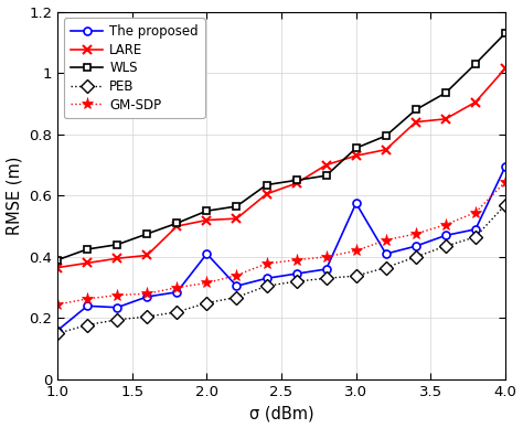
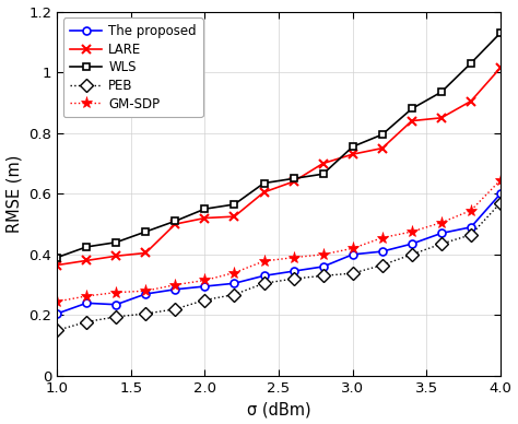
The proposed/1.0: 0.160 -> 0.205
The proposed/2.0: 0.410 -> 0.295
The proposed/3.0: 0.575 -> 0.400
The proposed/4.0: 0.695 -> 0.600
